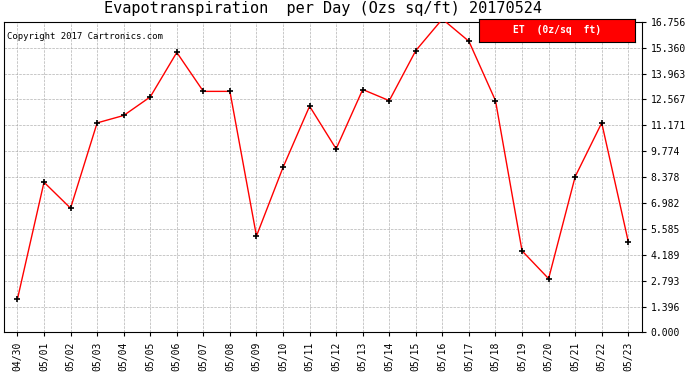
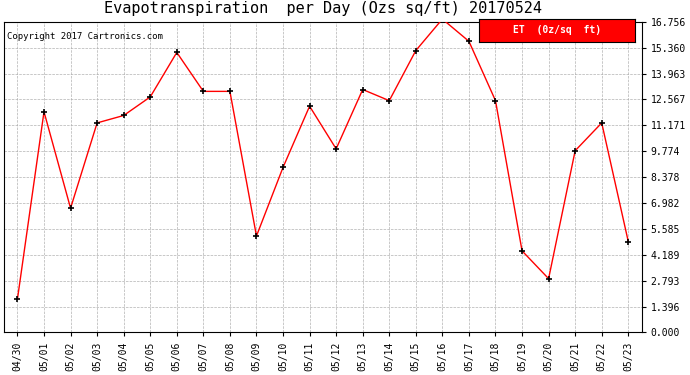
05/01: 8.1 -> 11.9
05/21: 8.4 -> 9.8
